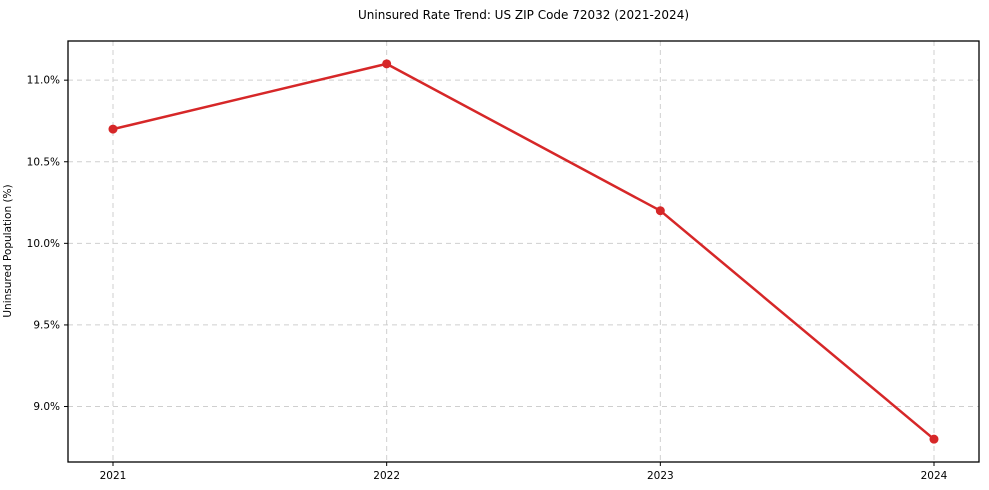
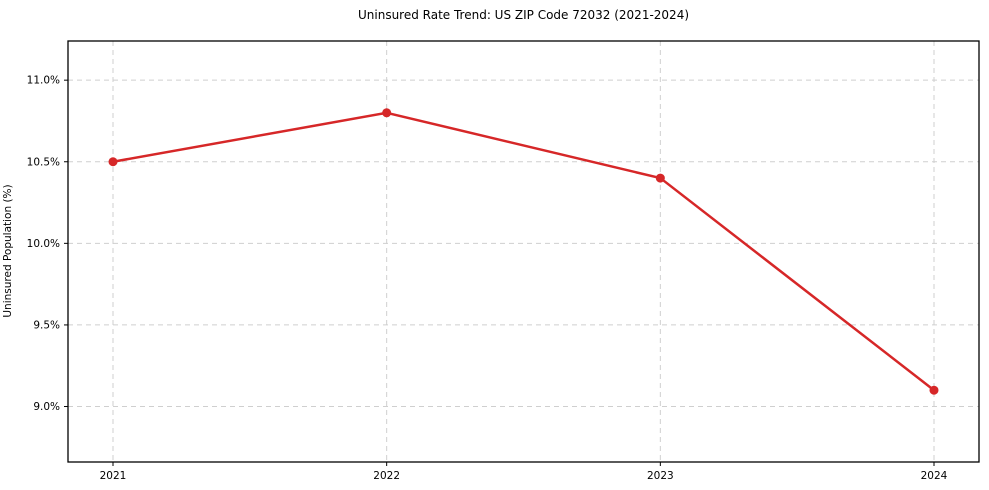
2021: 10.7% -> 10.5%
2022: 11.1% -> 10.8%
2023: 10.2% -> 10.4%
2024: 8.8% -> 9.1%
